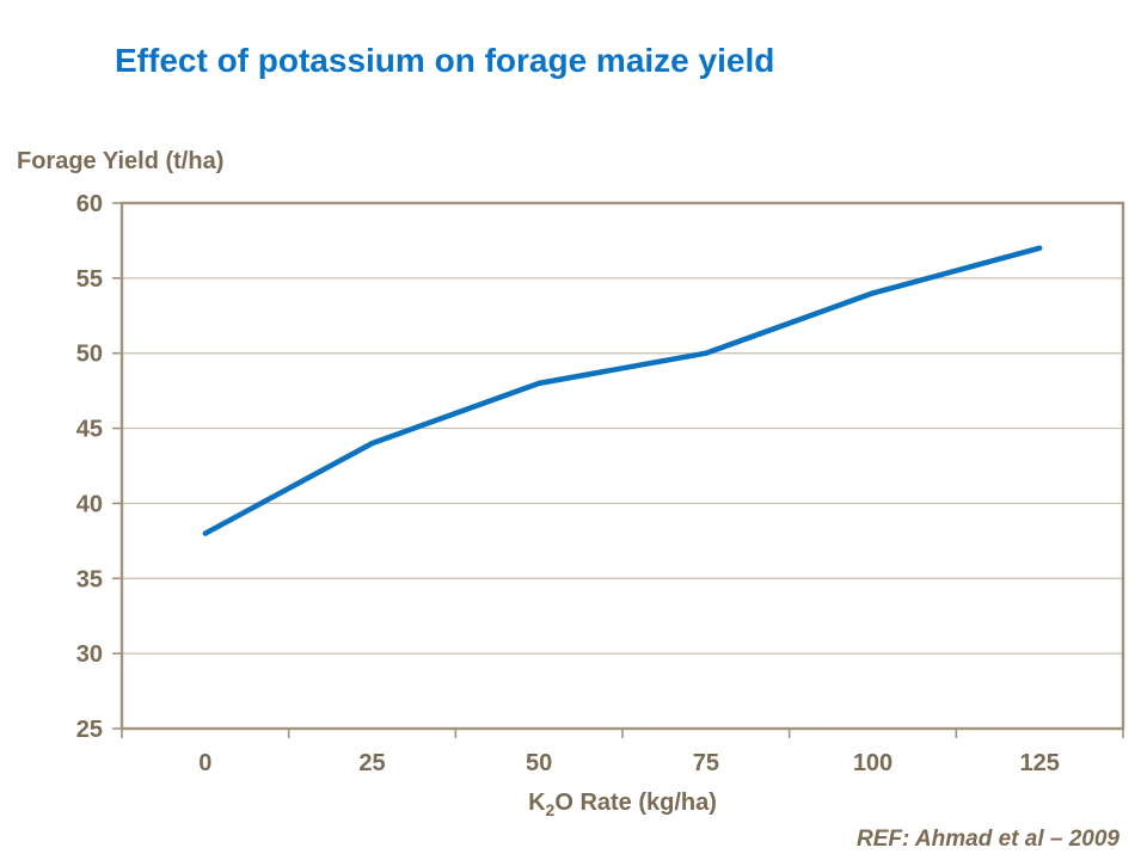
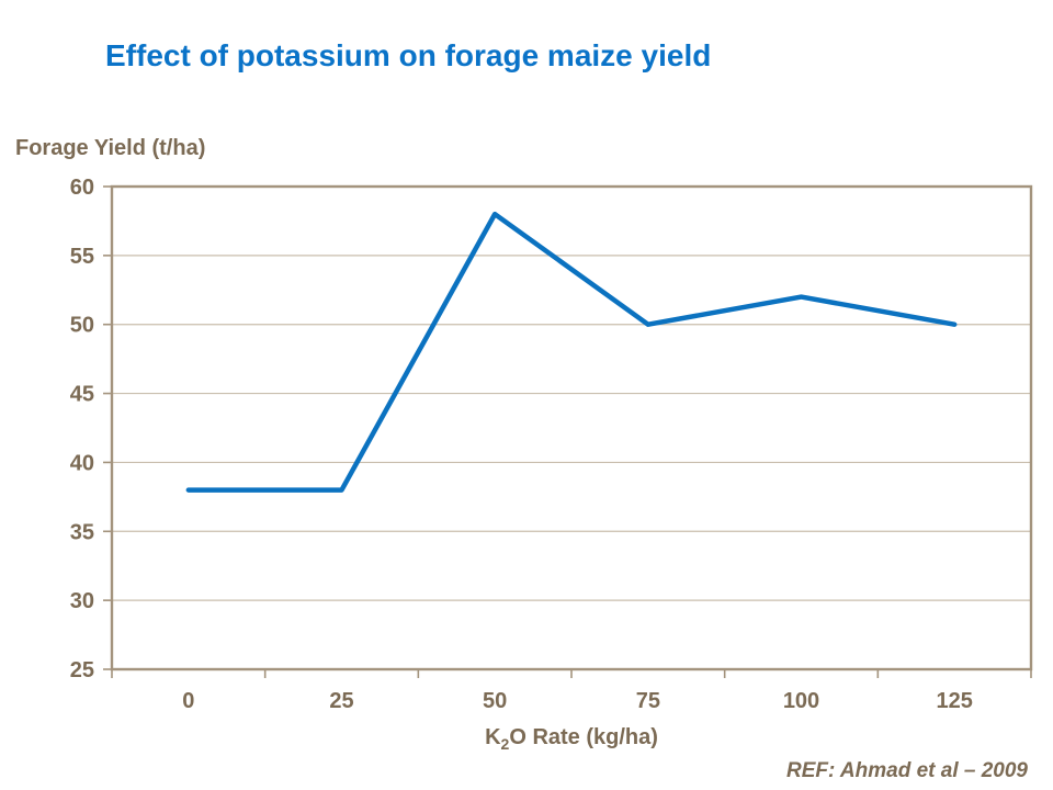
25: 44 -> 38
50: 48 -> 58
100: 54 -> 52
125: 57 -> 50
